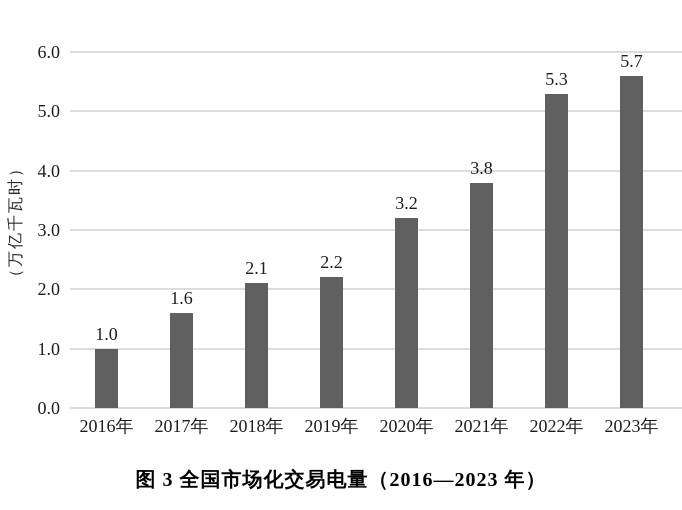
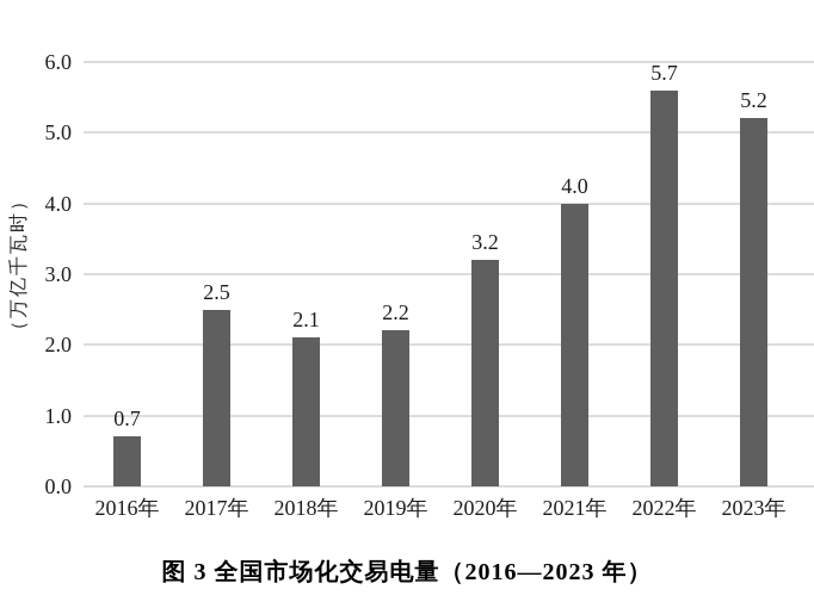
2016年: 1.0 -> 0.7
2017年: 1.6 -> 2.5
2021年: 3.8 -> 4.0
2022年: 5.3 -> 5.7
2023年: 5.7 -> 5.2
